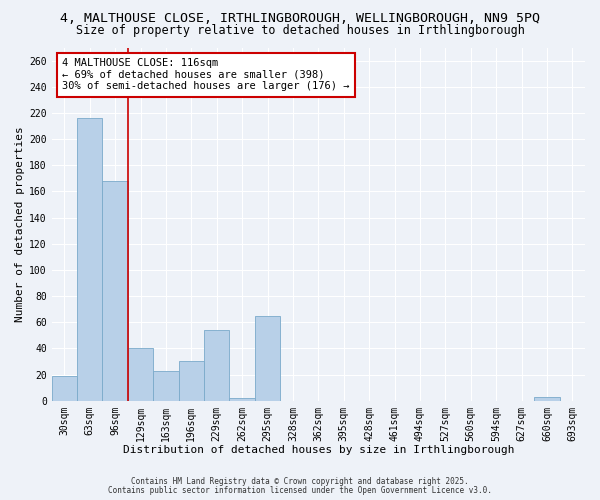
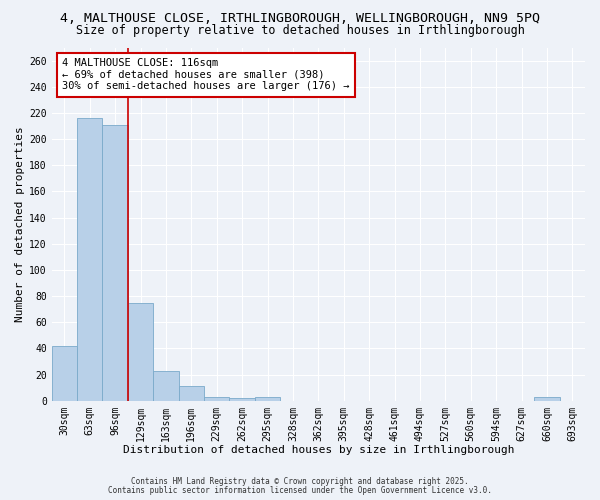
30sqm: 19 -> 42
96sqm: 168 -> 211
129sqm: 40 -> 75
196sqm: 30 -> 11
229sqm: 54 -> 3
295sqm: 65 -> 3
